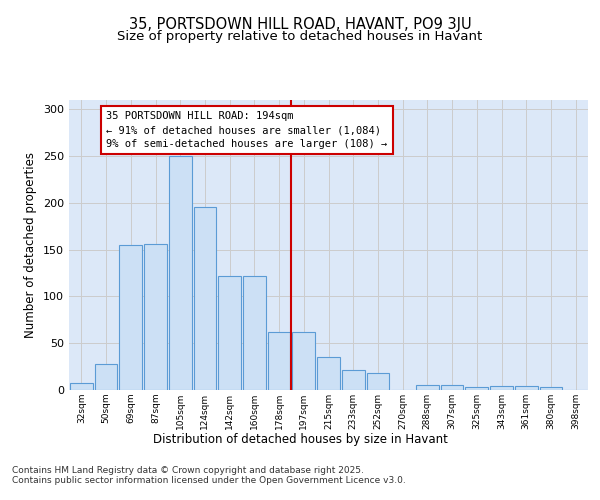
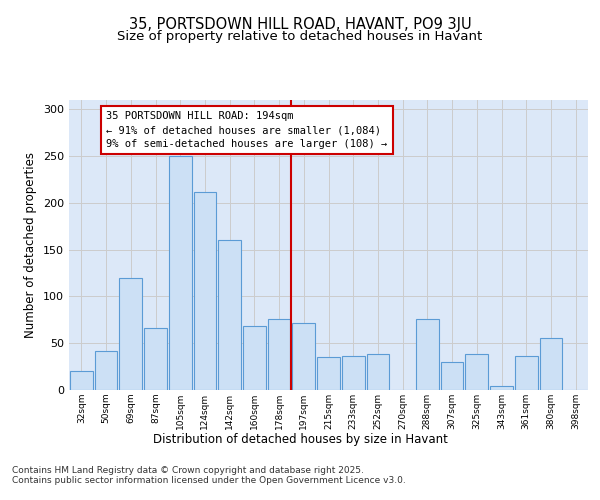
32sqm: 7 -> 20
50sqm: 28 -> 42
69sqm: 155 -> 120
87sqm: 156 -> 66
124sqm: 196 -> 212
142sqm: 122 -> 160
160sqm: 122 -> 68
178sqm: 62 -> 76
197sqm: 62 -> 72
233sqm: 21 -> 36
252sqm: 18 -> 38
288sqm: 5 -> 76
307sqm: 5 -> 30
325sqm: 3 -> 38
361sqm: 4 -> 36
380sqm: 3 -> 56
